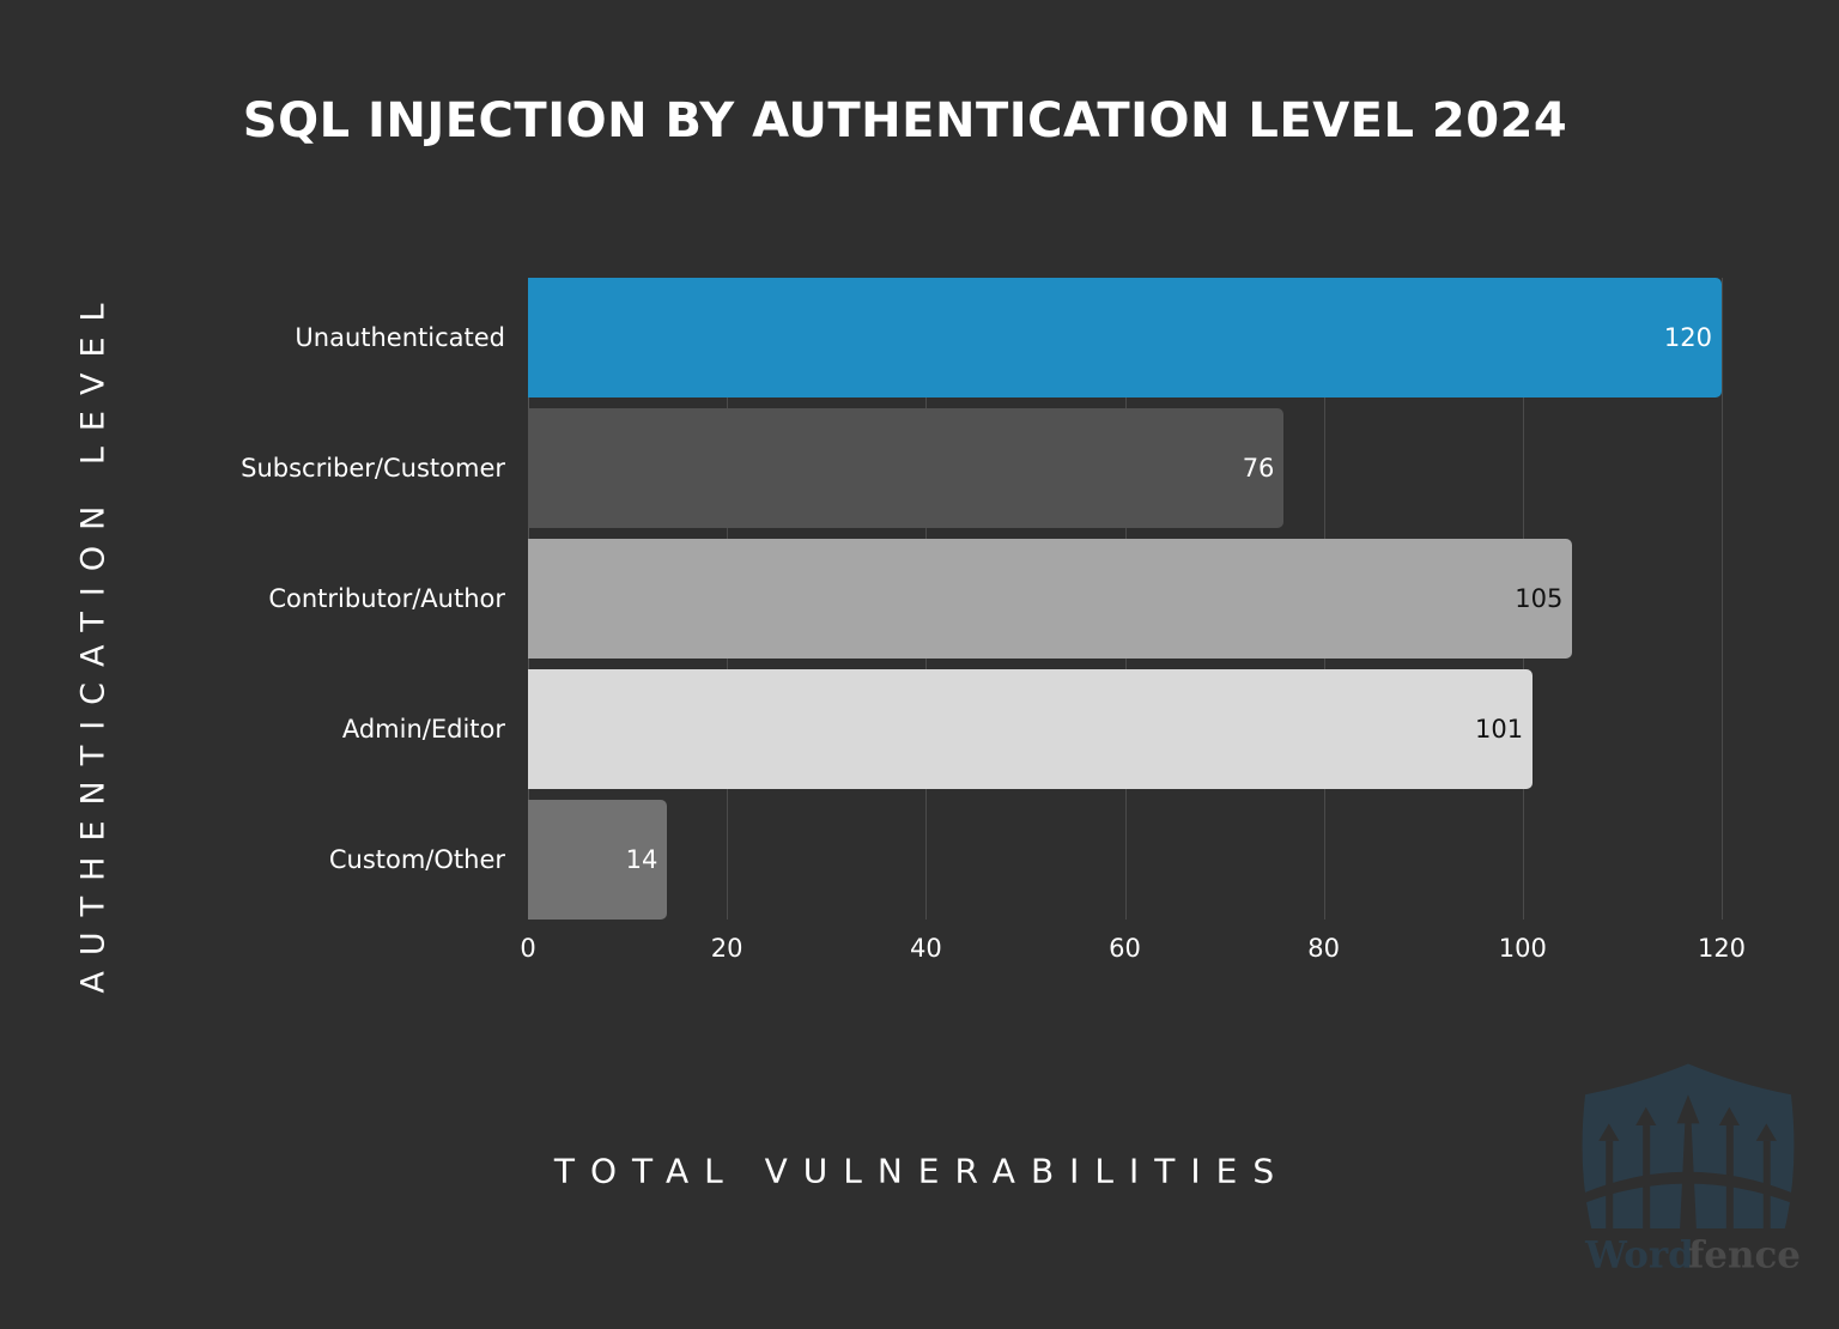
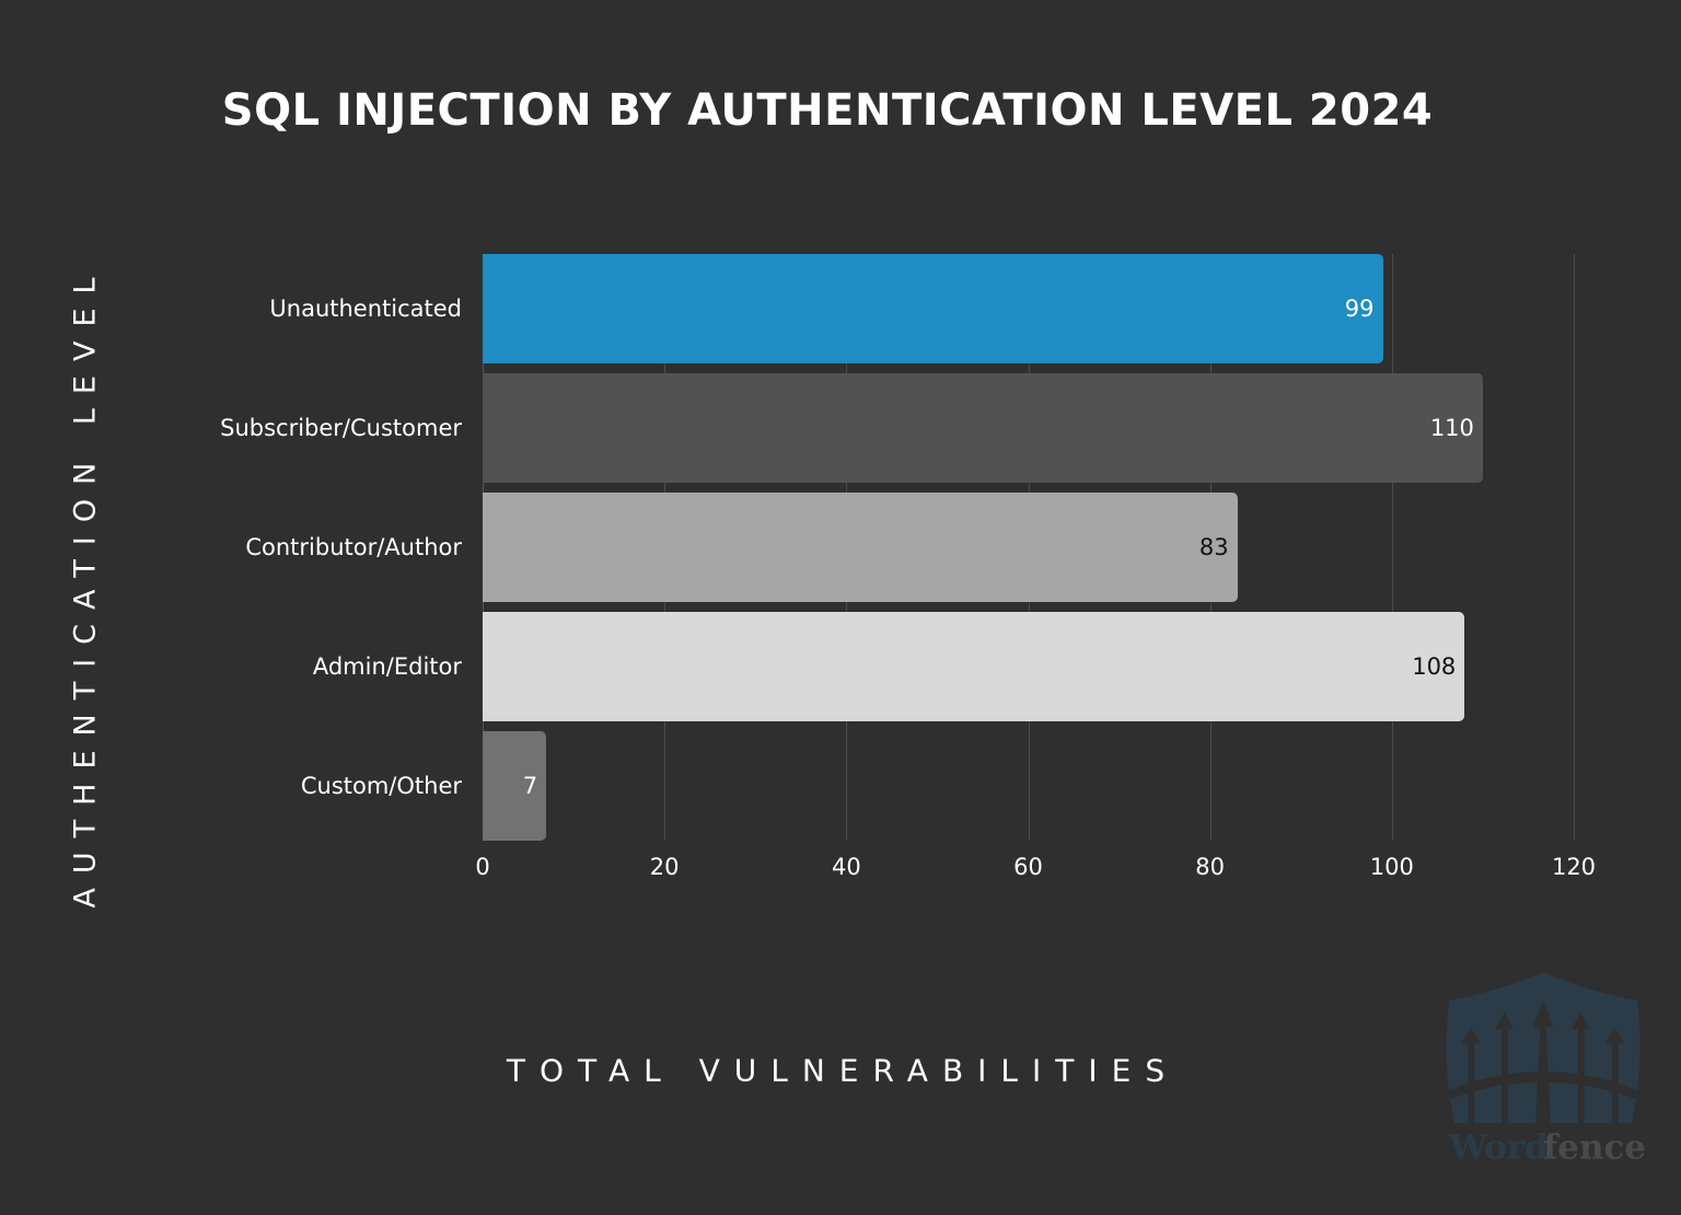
Unauthenticated: 120 -> 99
Subscriber/Customer: 76 -> 110
Contributor/Author: 105 -> 83
Admin/Editor: 101 -> 108
Custom/Other: 14 -> 7
